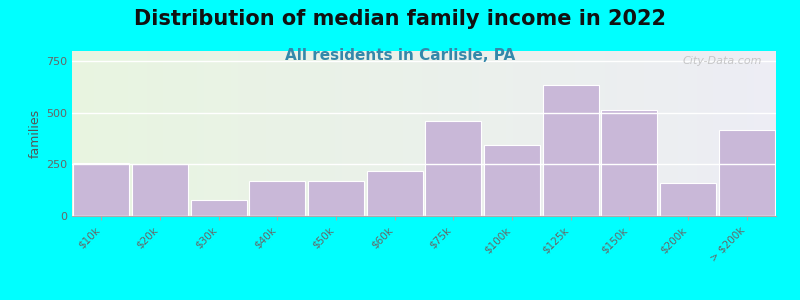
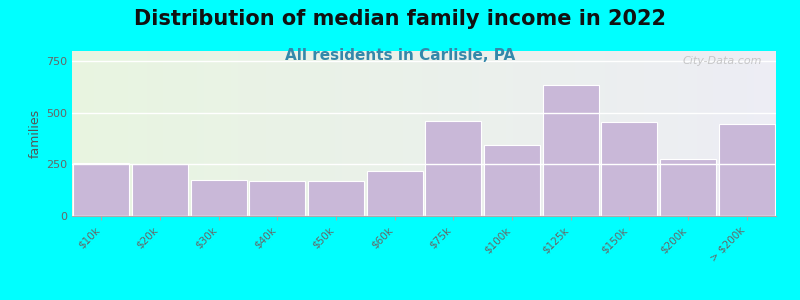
$30k: 80 -> 175
$150k: 515 -> 455
$200k: 160 -> 275
> $200k: 415 -> 445
